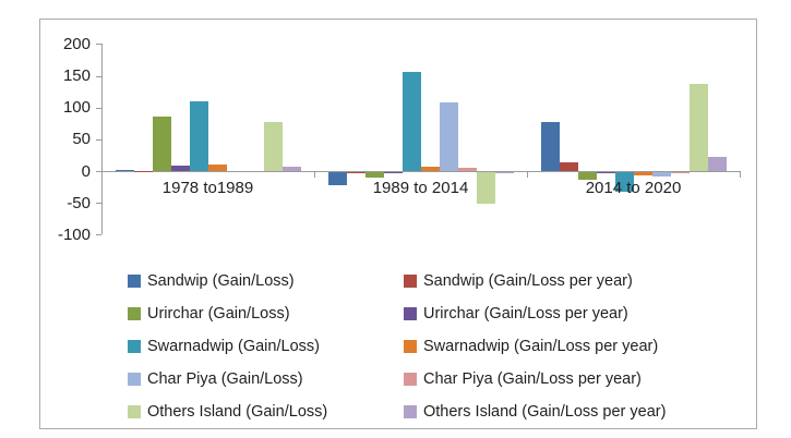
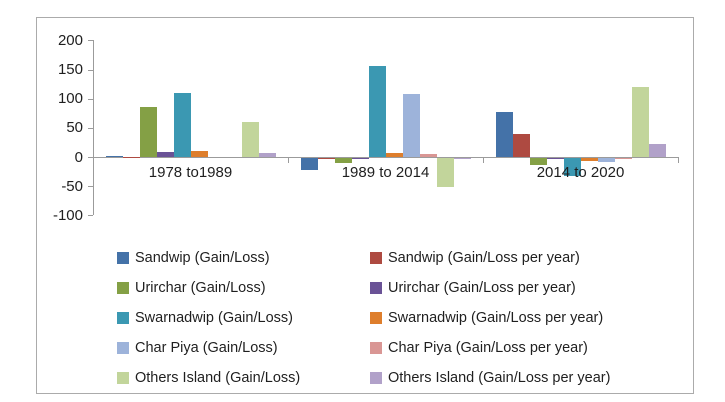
Others Island (Gain/Loss)/1978 to1989: 80 -> 60
Sandwip (Gain/Loss per year)/2014 to 2020: 10 -> 40
Others Island (Gain/Loss)/2014 to 2020: 140 -> 120
